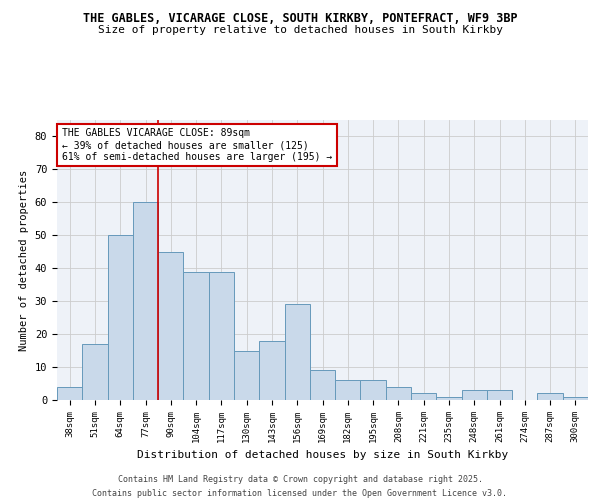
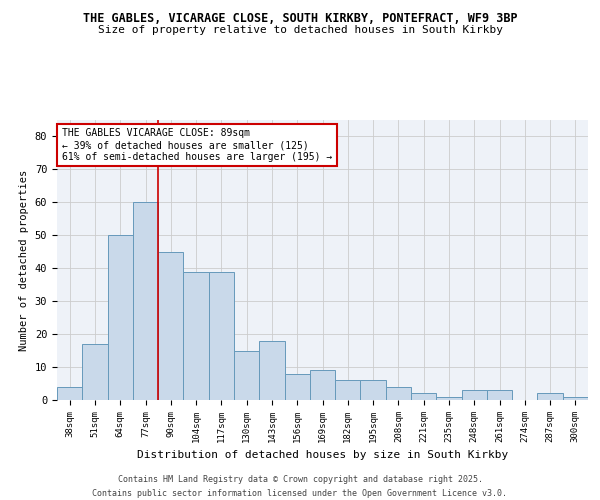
156sqm: 29 -> 8
